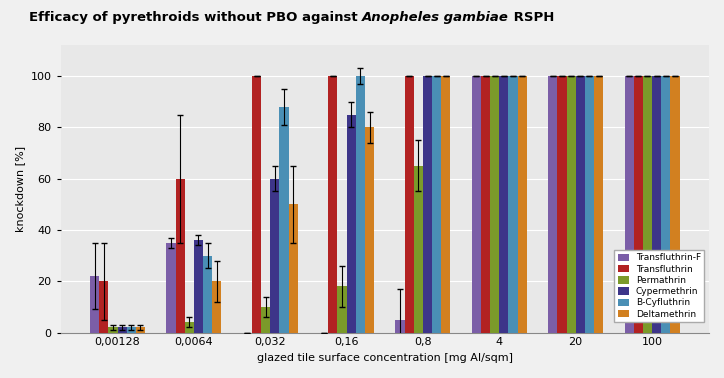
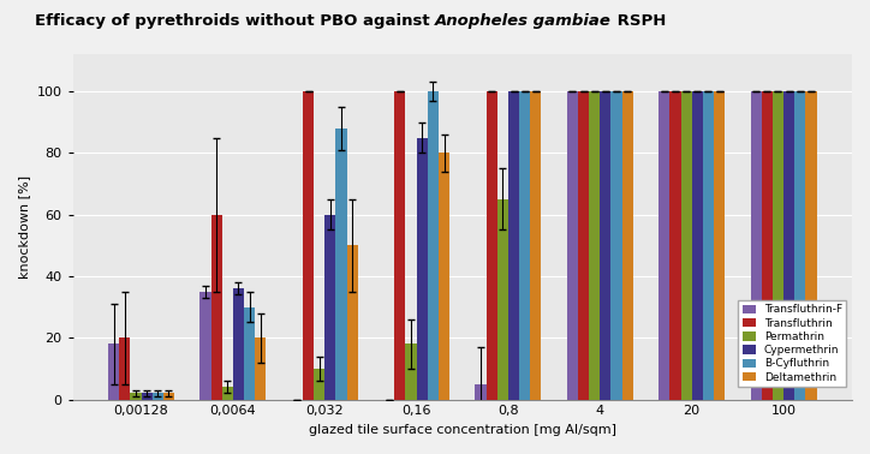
Transfluthrin-F/0,00128: 22 -> 18
